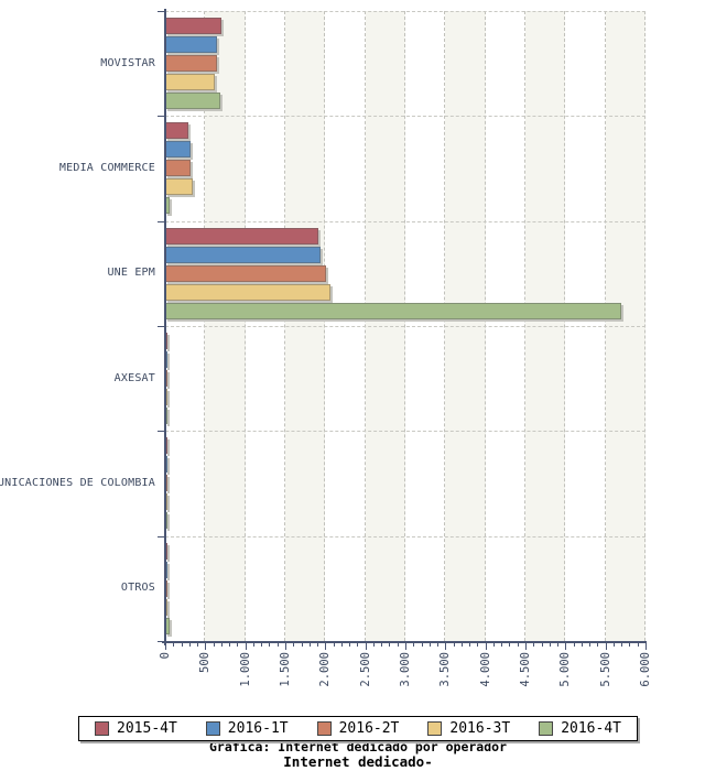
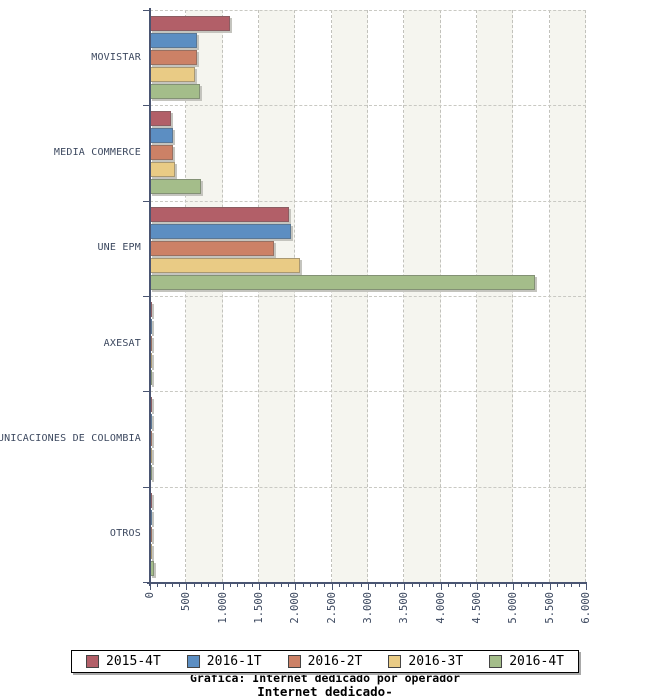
2015-4T/MOVISTAR: 700 -> 1100
2016-4T/MEDIA COMMERCE: 100 -> 700
2016-2T/UNE EPM: 2000 -> 1700
2016-4T/UNE EPM: 5700 -> 5300
